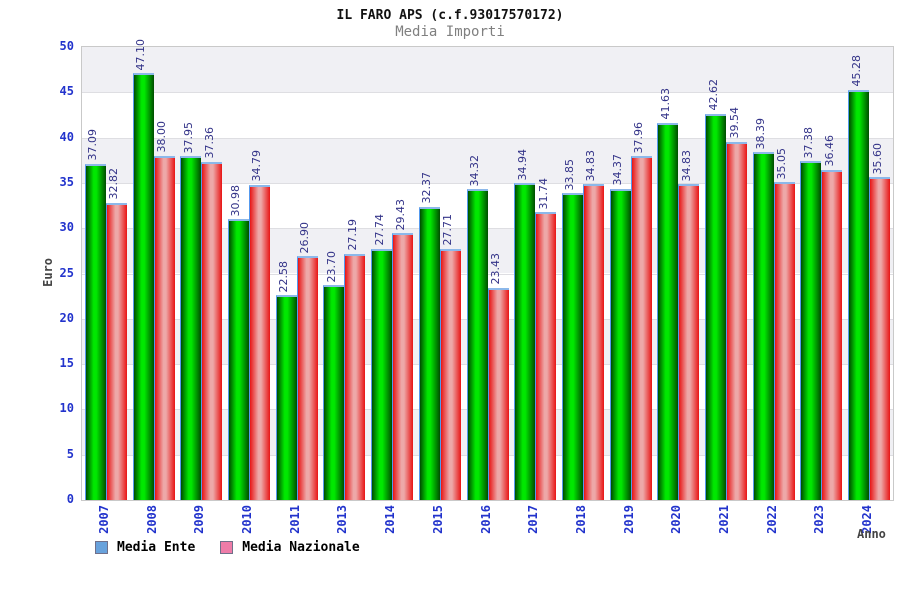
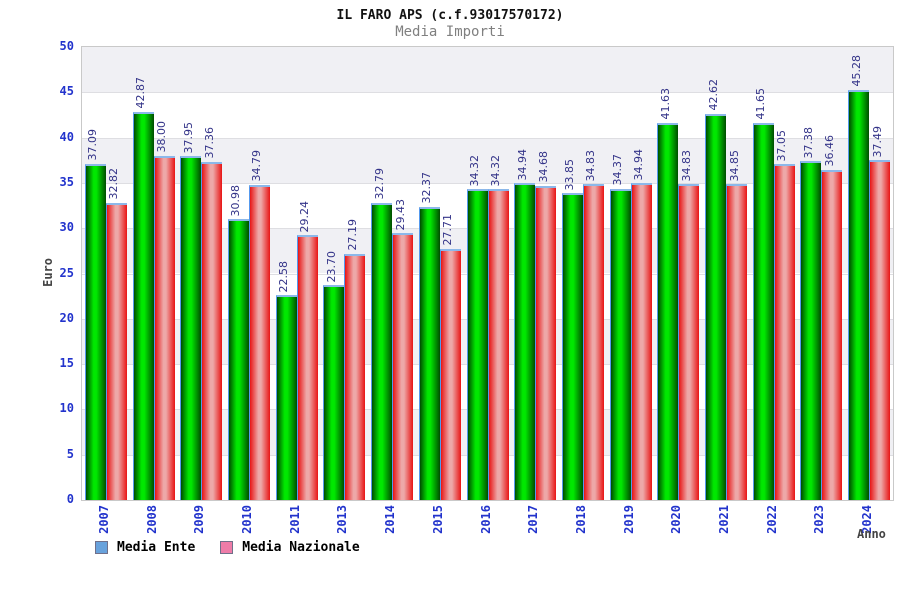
Media Ente/2008: 47.10 -> 42.87
Media Nazionale/2011: 26.90 -> 29.24
Media Ente/2014: 27.74 -> 32.79
Media Nazionale/2016: 23.43 -> 34.32
Media Nazionale/2017: 31.74 -> 34.68
Media Nazionale/2019: 37.96 -> 34.94
Media Nazionale/2021: 39.54 -> 34.85
Media Ente/2022: 38.39 -> 41.65
Media Nazionale/2022: 35.05 -> 37.05
Media Nazionale/2024: 35.60 -> 37.49
